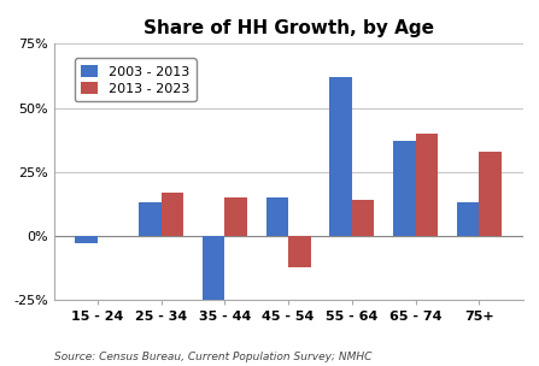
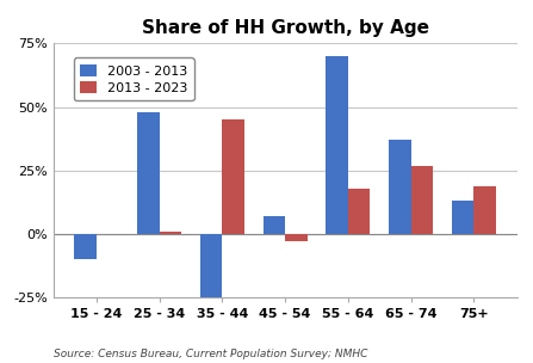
2003 - 2013/15 - 24: -3% -> -10%
2003 - 2013/25 - 34: 13% -> 48%
2013 - 2023/25 - 34: 17% -> 1%
2013 - 2023/35 - 44: 15% -> 45%
2003 - 2013/45 - 54: 15% -> 7%
2013 - 2023/45 - 54: -12% -> -3%
2003 - 2013/55 - 64: 62% -> 70%
2013 - 2023/55 - 64: 14% -> 18%
2013 - 2023/65 - 74: 40% -> 27%
2013 - 2023/75+: 33% -> 19%
